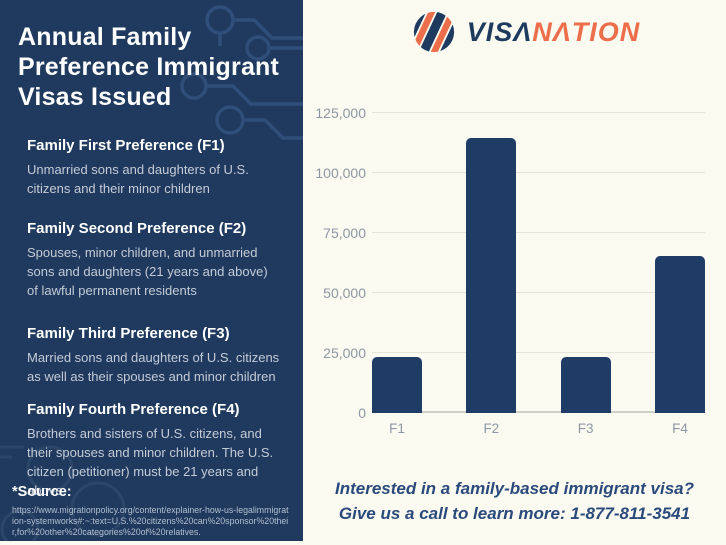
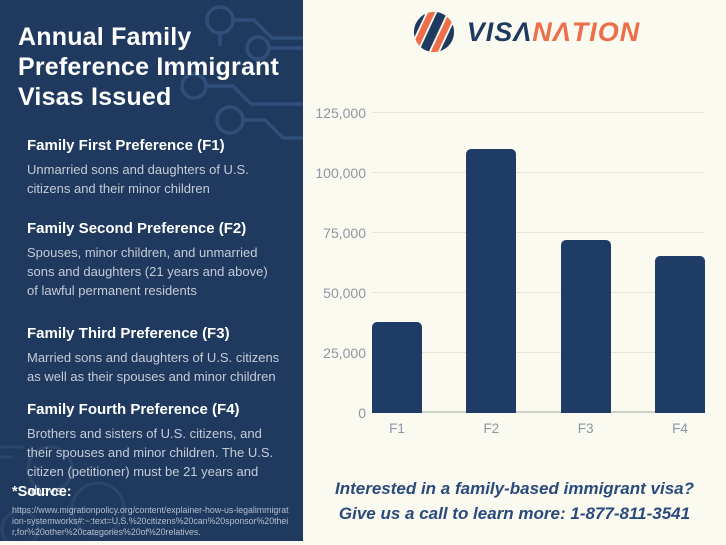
F1: 23000 -> 38000
F2: 114000 -> 110000
F3: 23000 -> 72000
